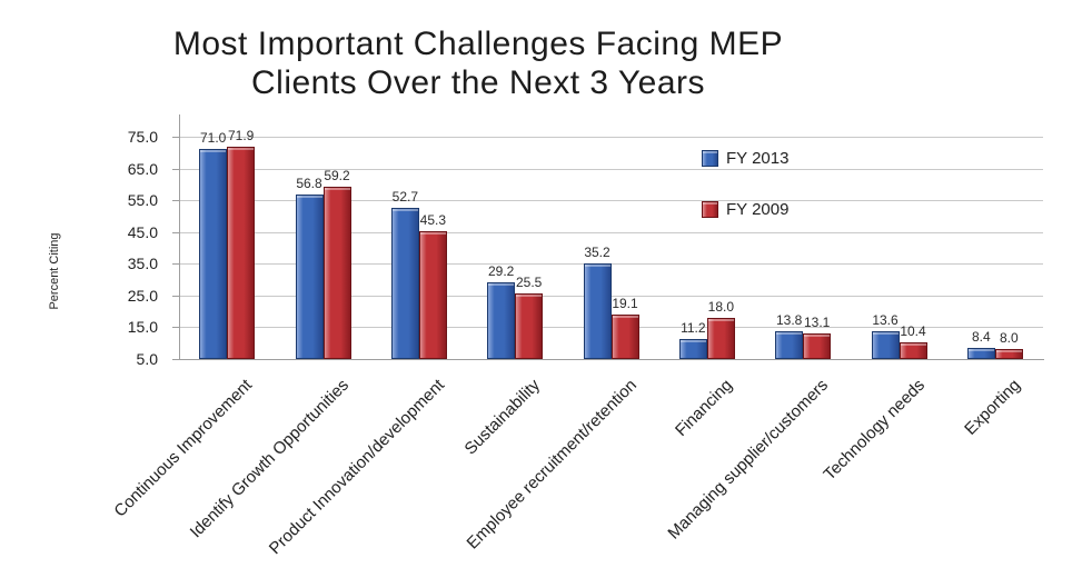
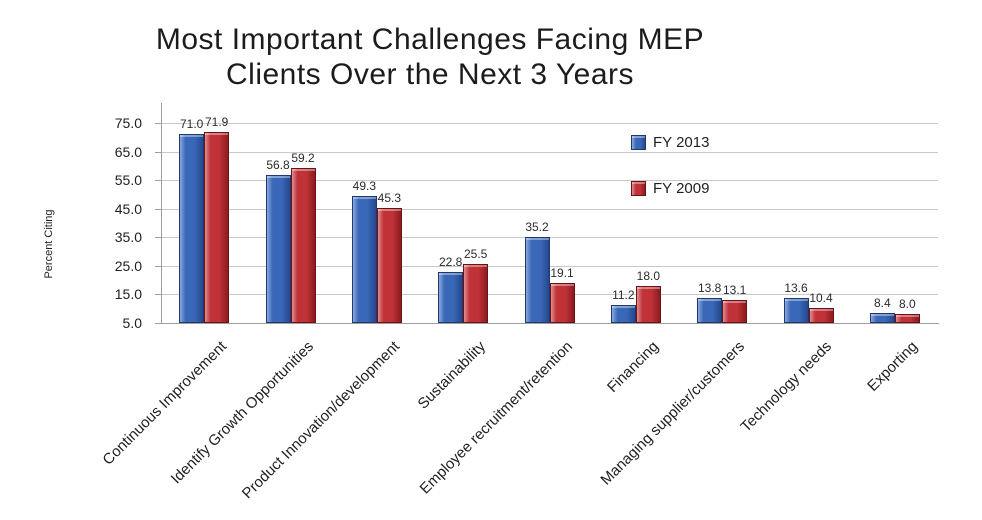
FY 2013/Product Innovation/development: 52.7 -> 49.3
FY 2013/Sustainability: 29.2 -> 22.8
